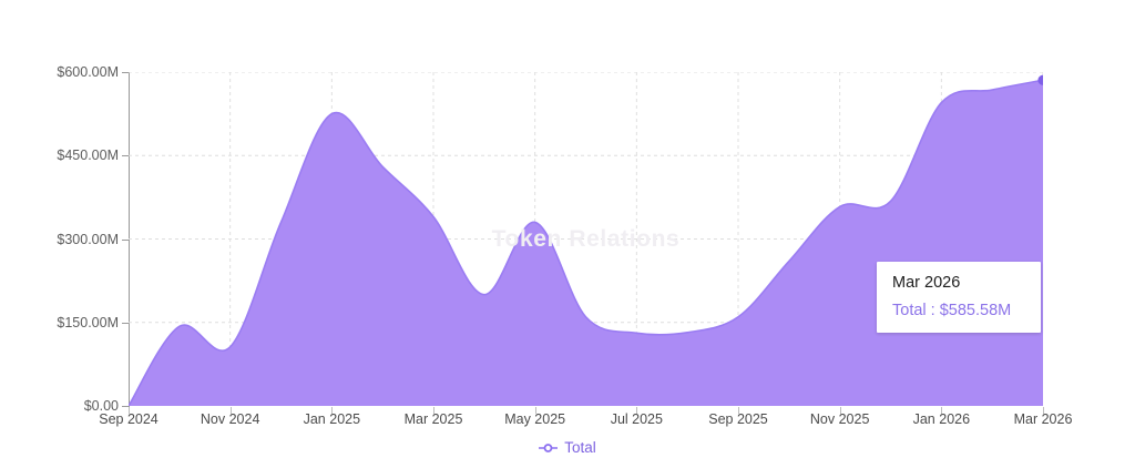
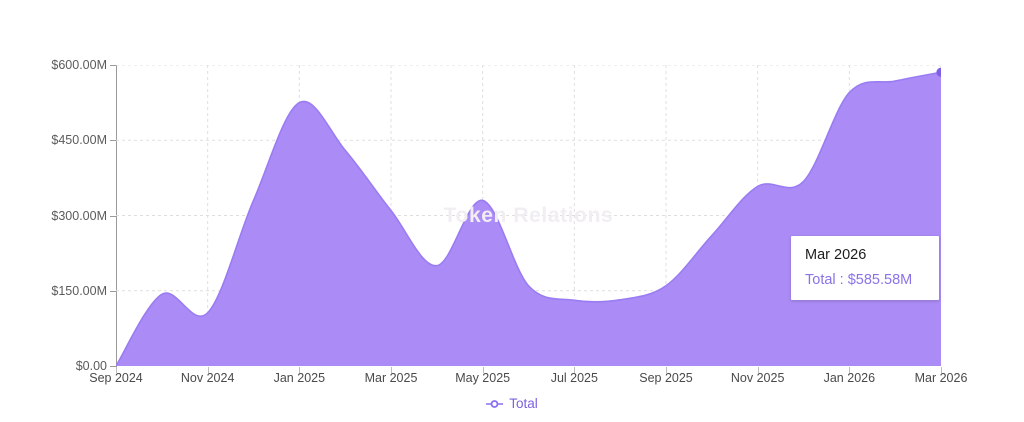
Mar 2025: $340M -> $310M
